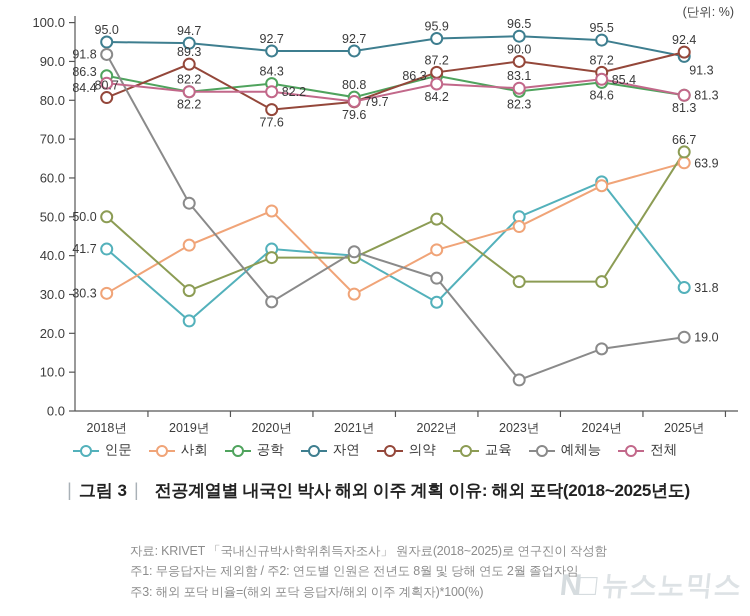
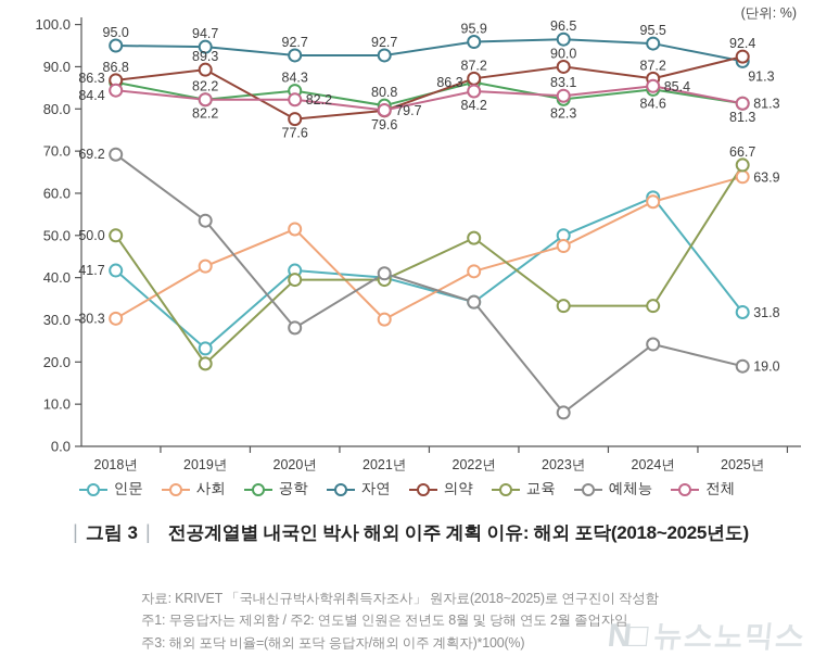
의약/2018년: 80.7 -> 86.8
예체능/2018년: 91.8 -> 69.2
교육/2019년: 31 -> 20
인문/2022년: 28 -> 34
예체능/2024년: 16 -> 24
